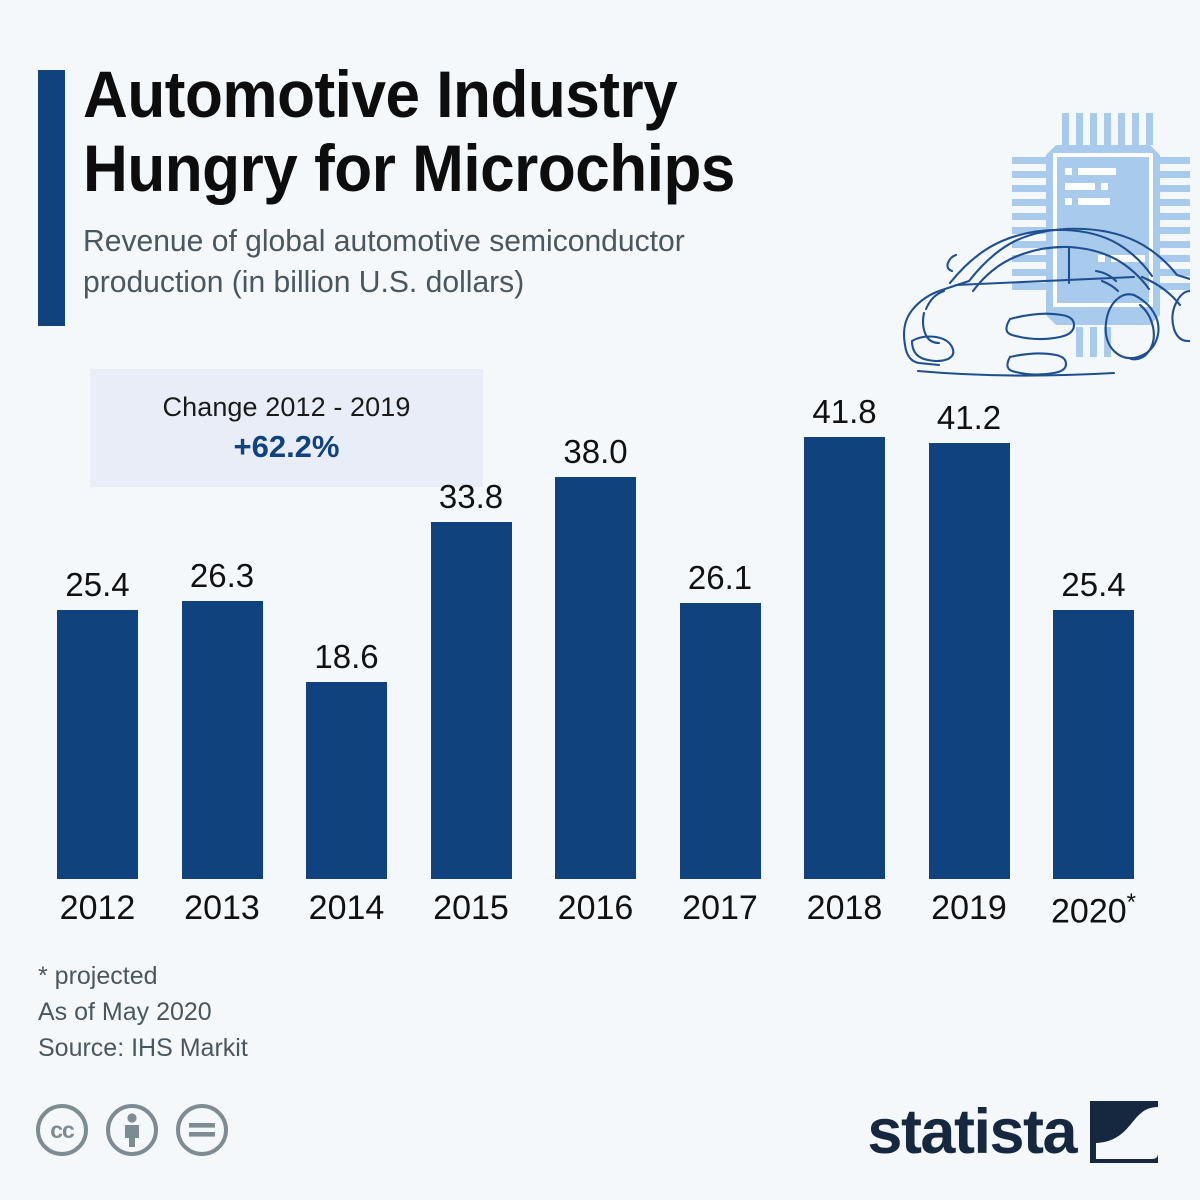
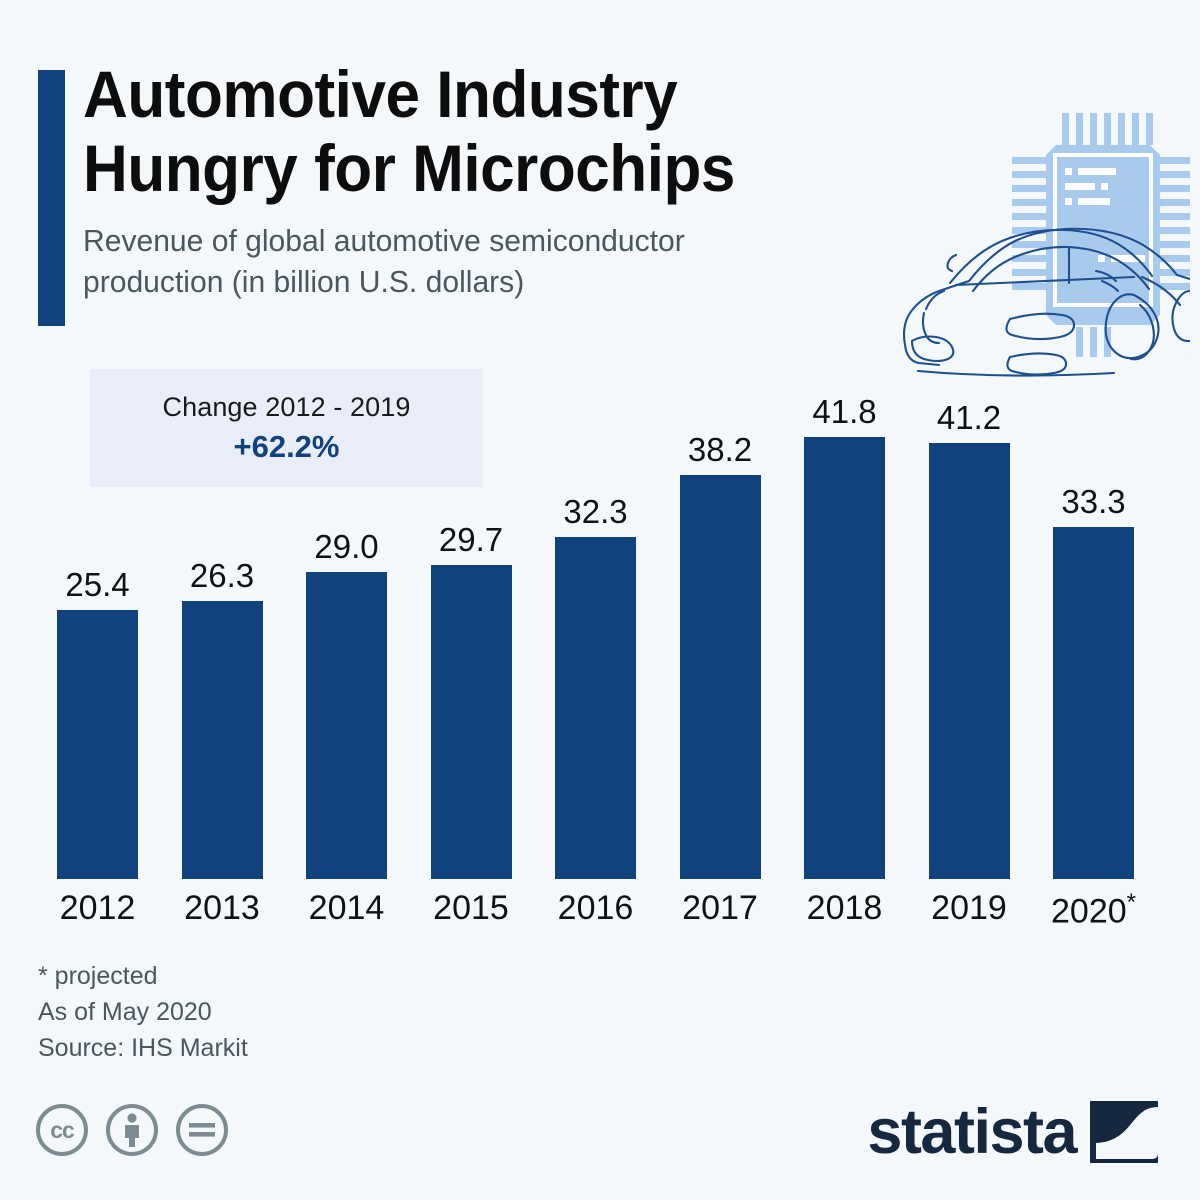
2014: 18.6 -> 29.0
2015: 33.8 -> 29.7
2016: 38.0 -> 32.3
2017: 26.1 -> 38.2
2020*: 25.4 -> 33.3
